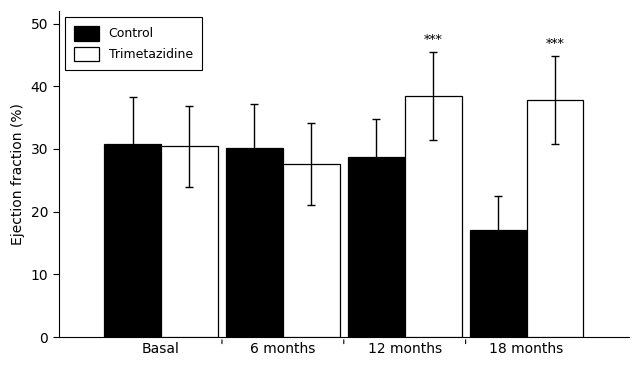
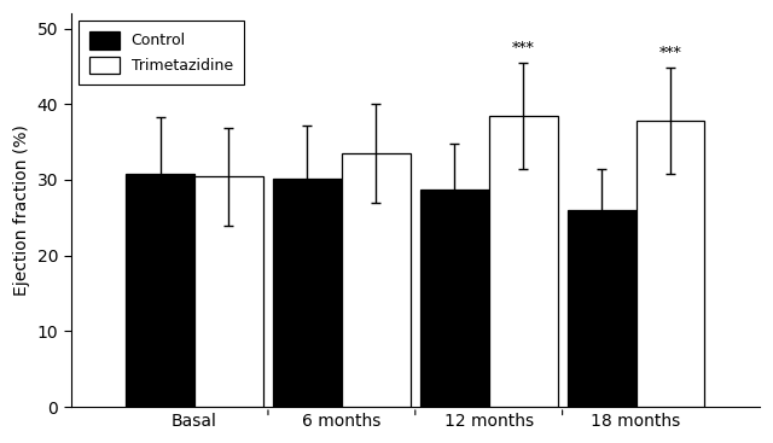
Trimetazidine/6 months: 27.6 -> 33.5
Control/18 months: 17.0 -> 26.0
